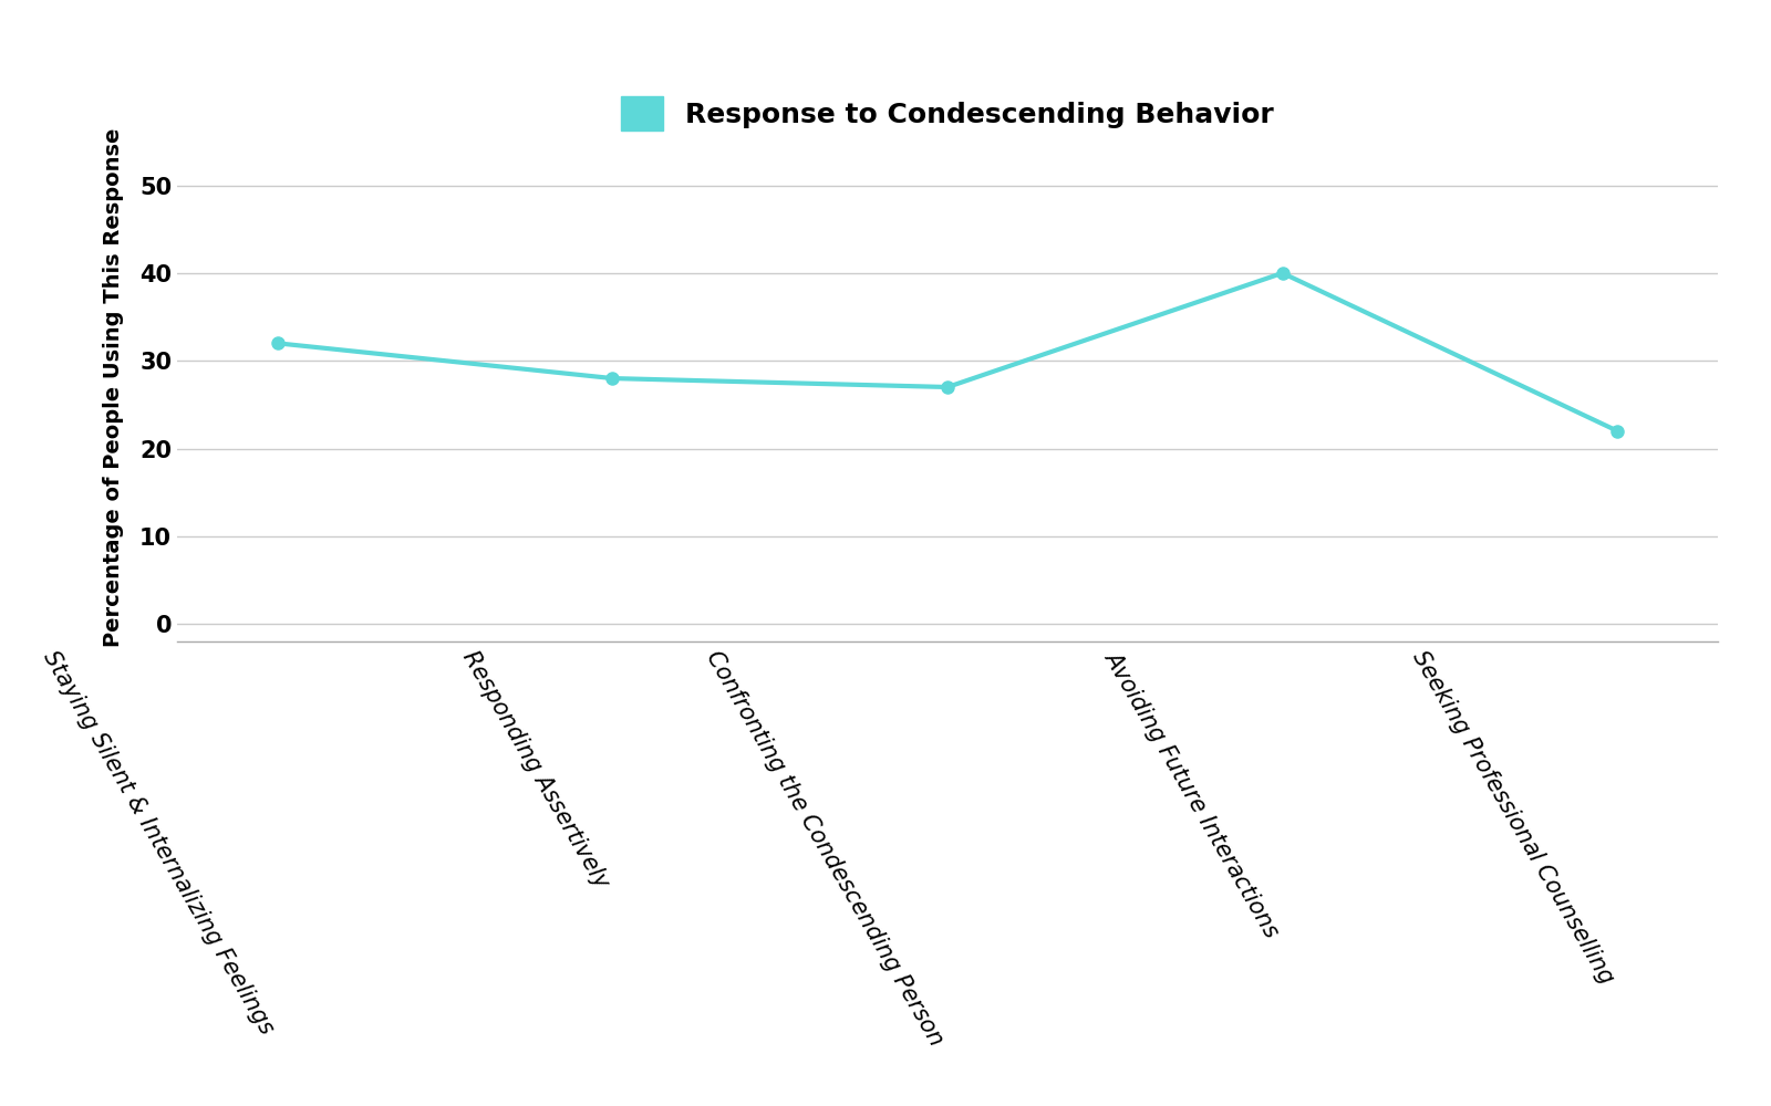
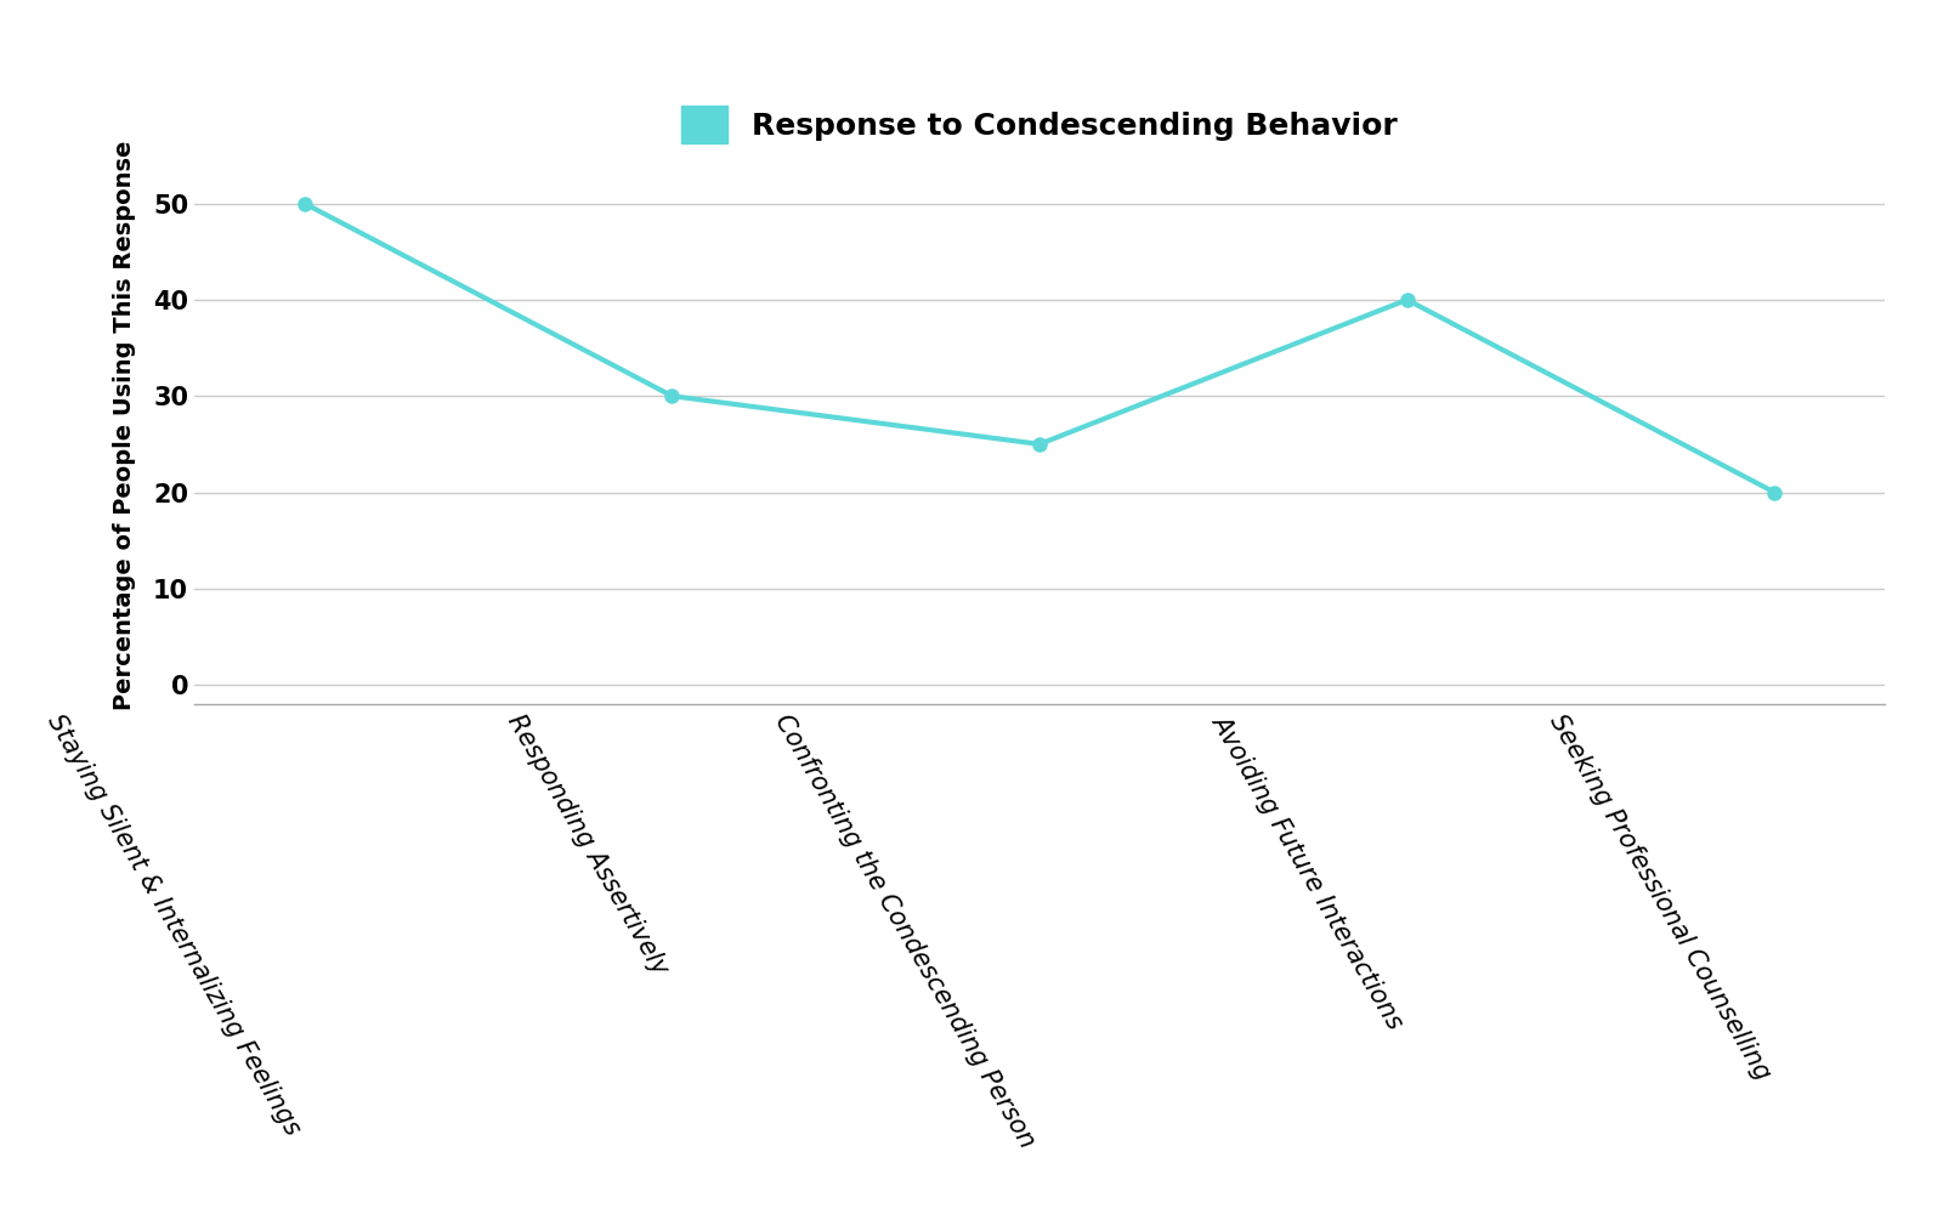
Staying Silent & Internalizing Feelings: 32 -> 50
Responding Assertively: 28 -> 30
Confronting the Condescending Person: 27 -> 25
Seeking Professional Counselling: 22 -> 20
